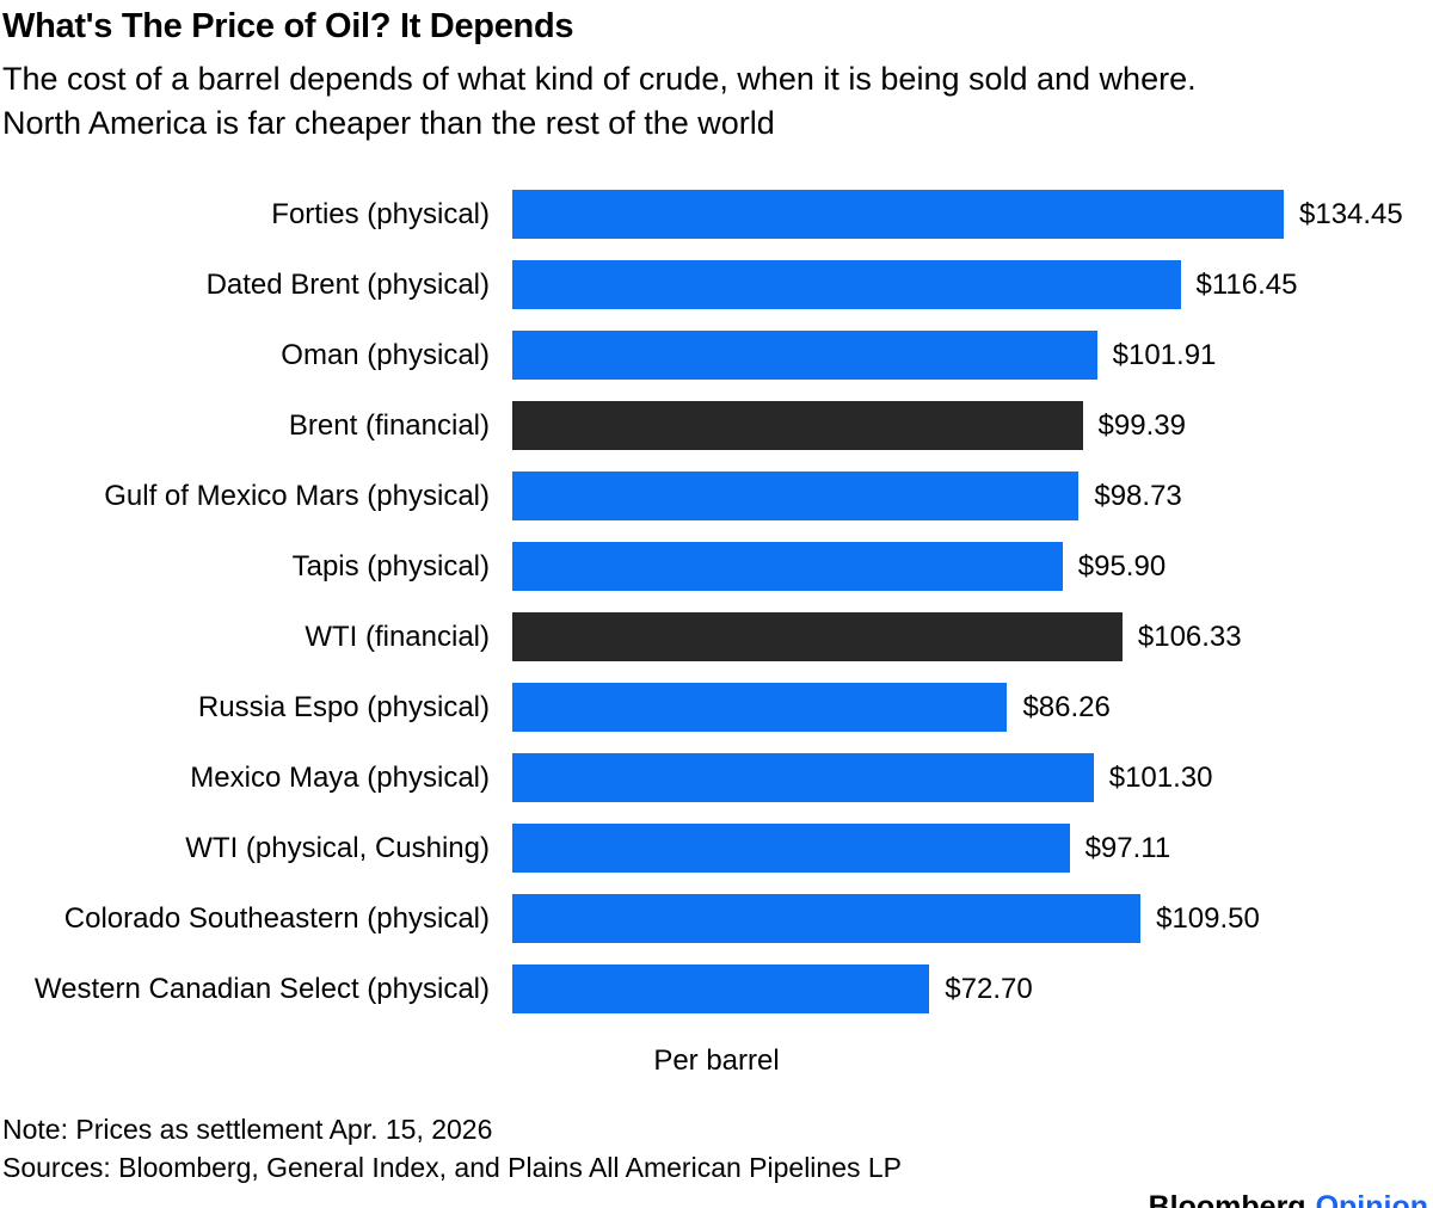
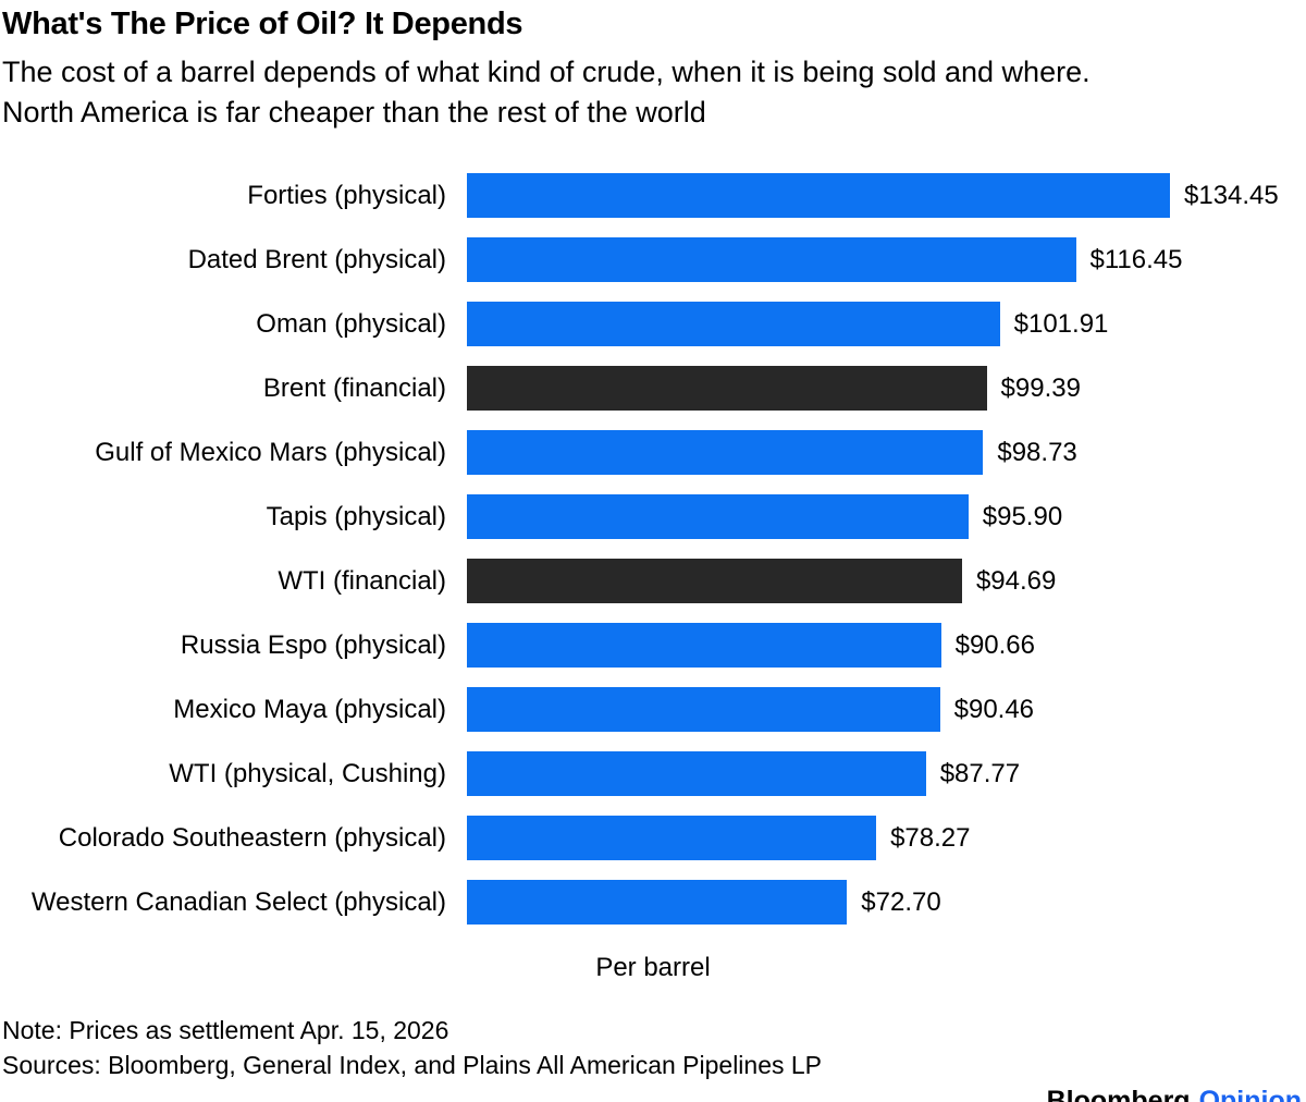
WTI (financial): $106.33 -> $94.69
Russia Espo (physical): $86.26 -> $90.66
Mexico Maya (physical): $101.30 -> $90.46
WTI (physical, Cushing): $97.11 -> $87.77
Colorado Southeastern (physical): $109.50 -> $78.27
